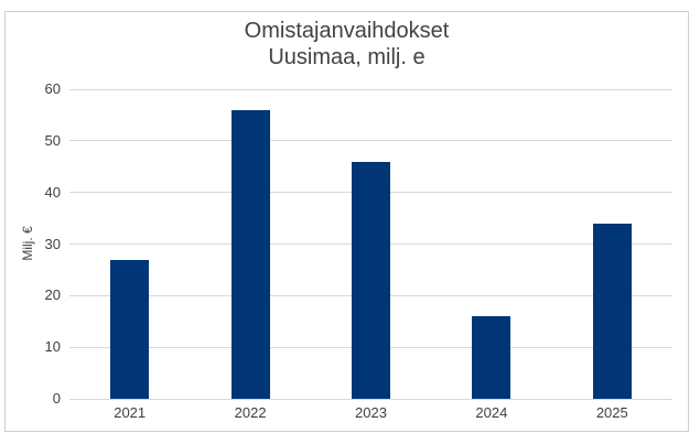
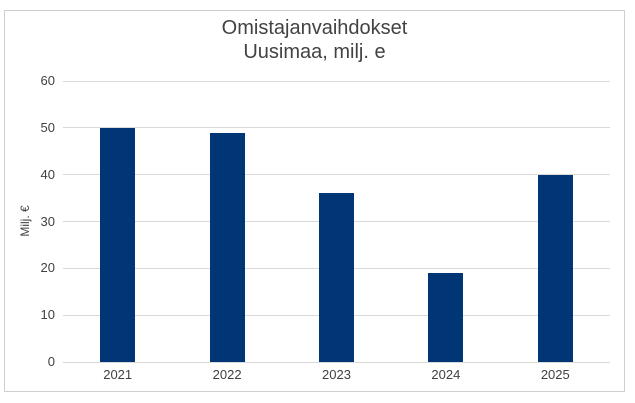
2021: 27 -> 50
2022: 56 -> 49
2023: 46 -> 36
2024: 16 -> 19
2025: 34 -> 40
